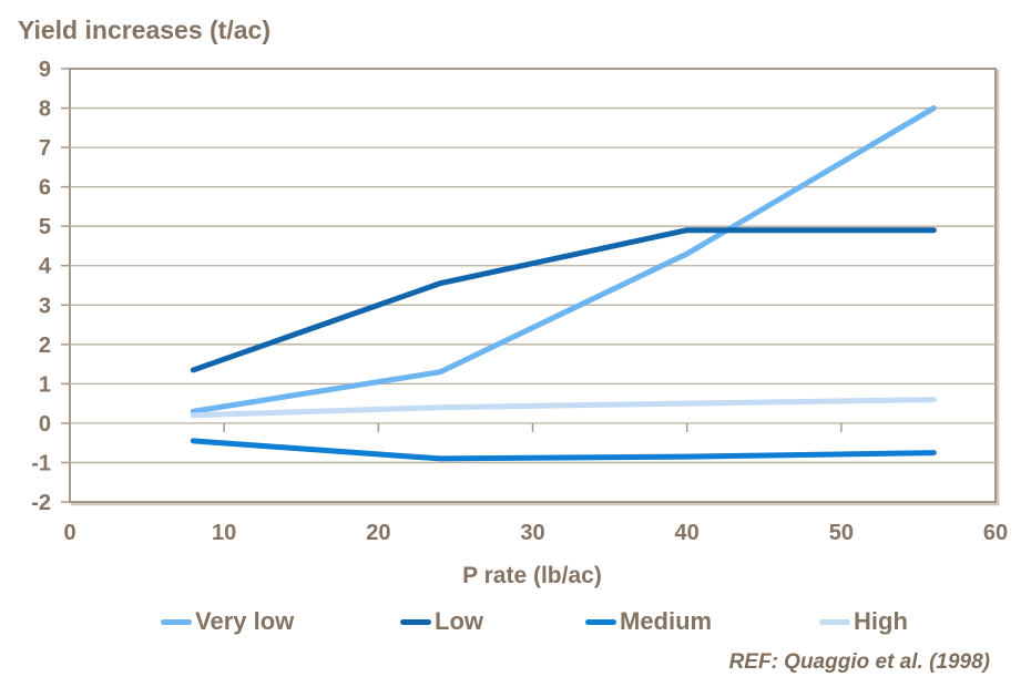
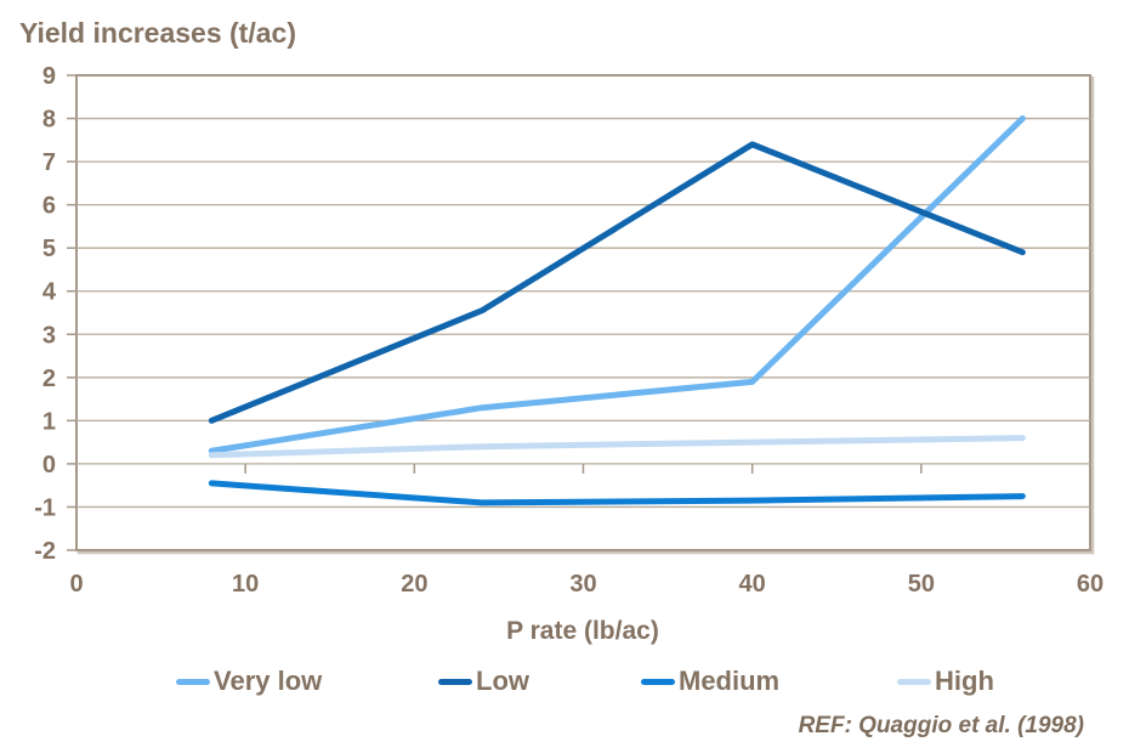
Low/8: 1.4 -> 1.0
Very low/40: 4.3 -> 1.9
Low/40: 4.9 -> 7.4
